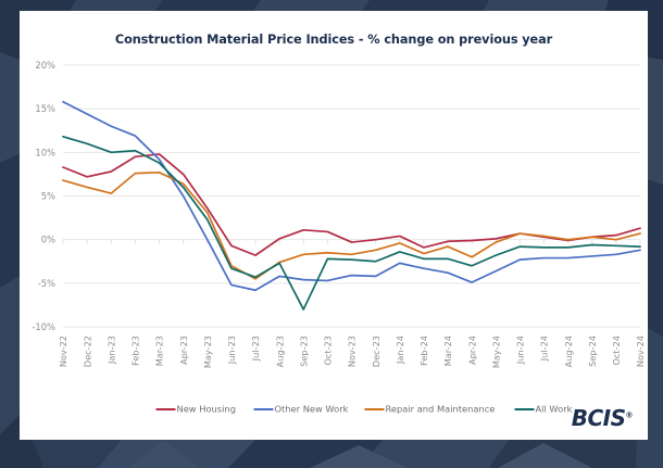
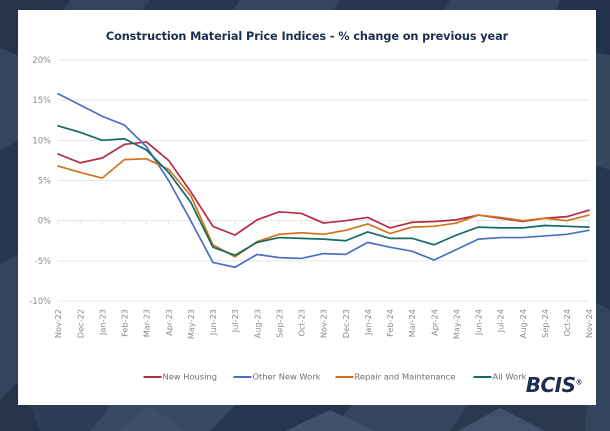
All Work/Sep-23: -8% -> -2%
Repair and Maintenance/Apr-24: -2% -> -1%
